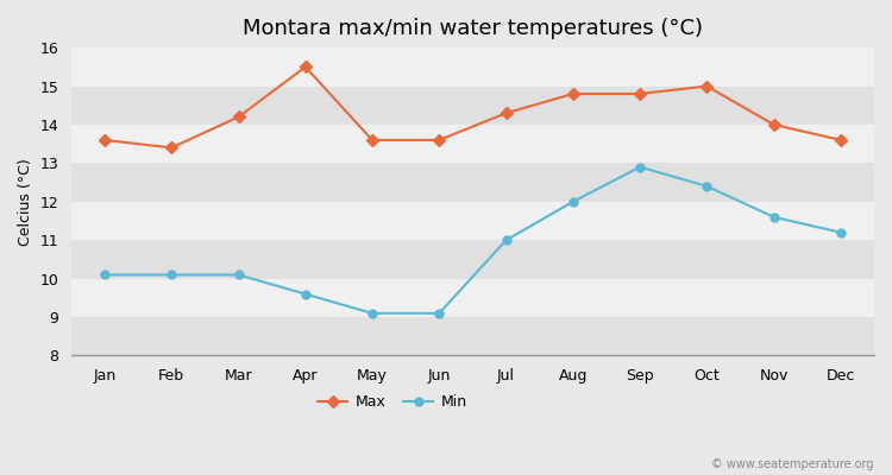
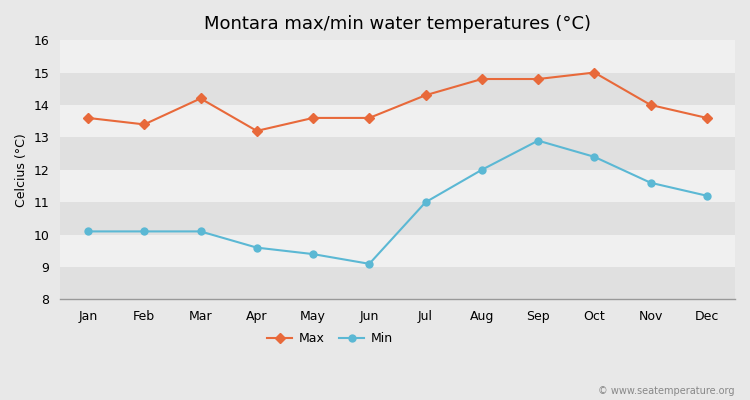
Max/Apr: 15.5 -> 13.2
Min/May: 9.1 -> 9.4
